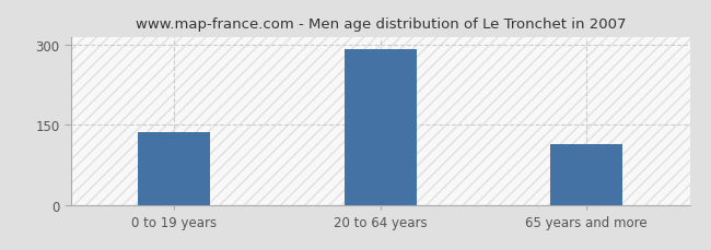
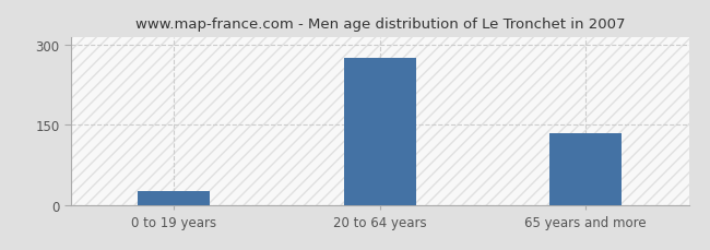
0 to 19 years: 137 -> 25
20 to 64 years: 291 -> 275
65 years and more: 113 -> 135
